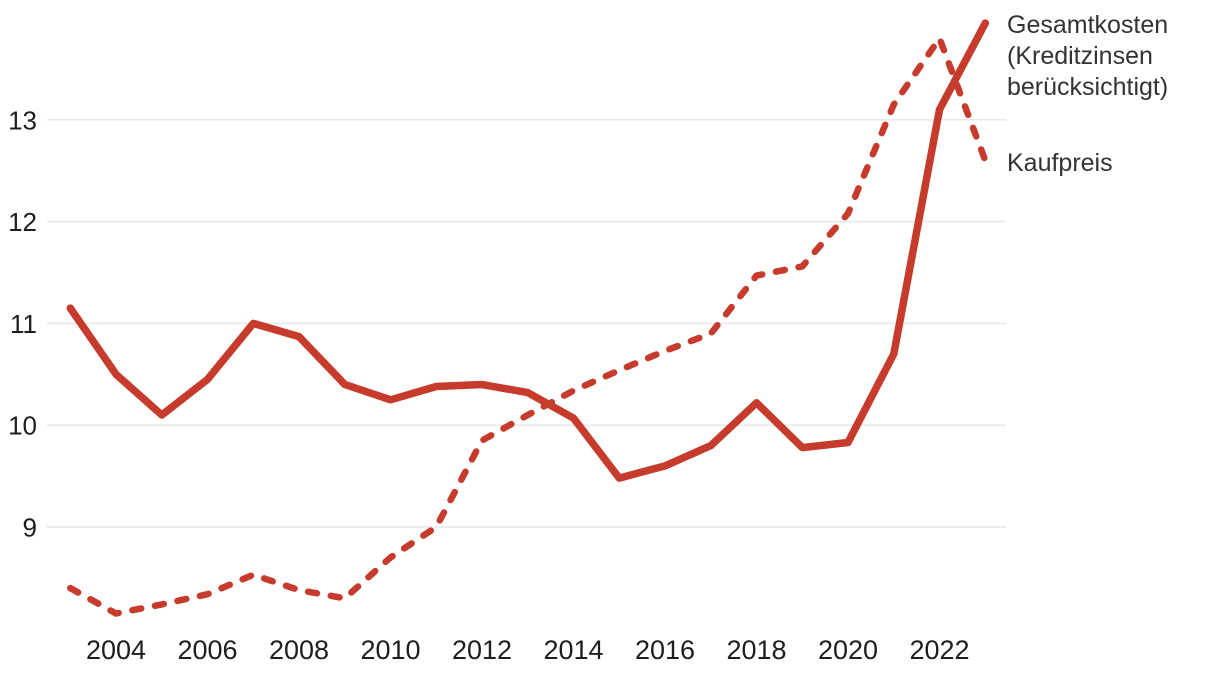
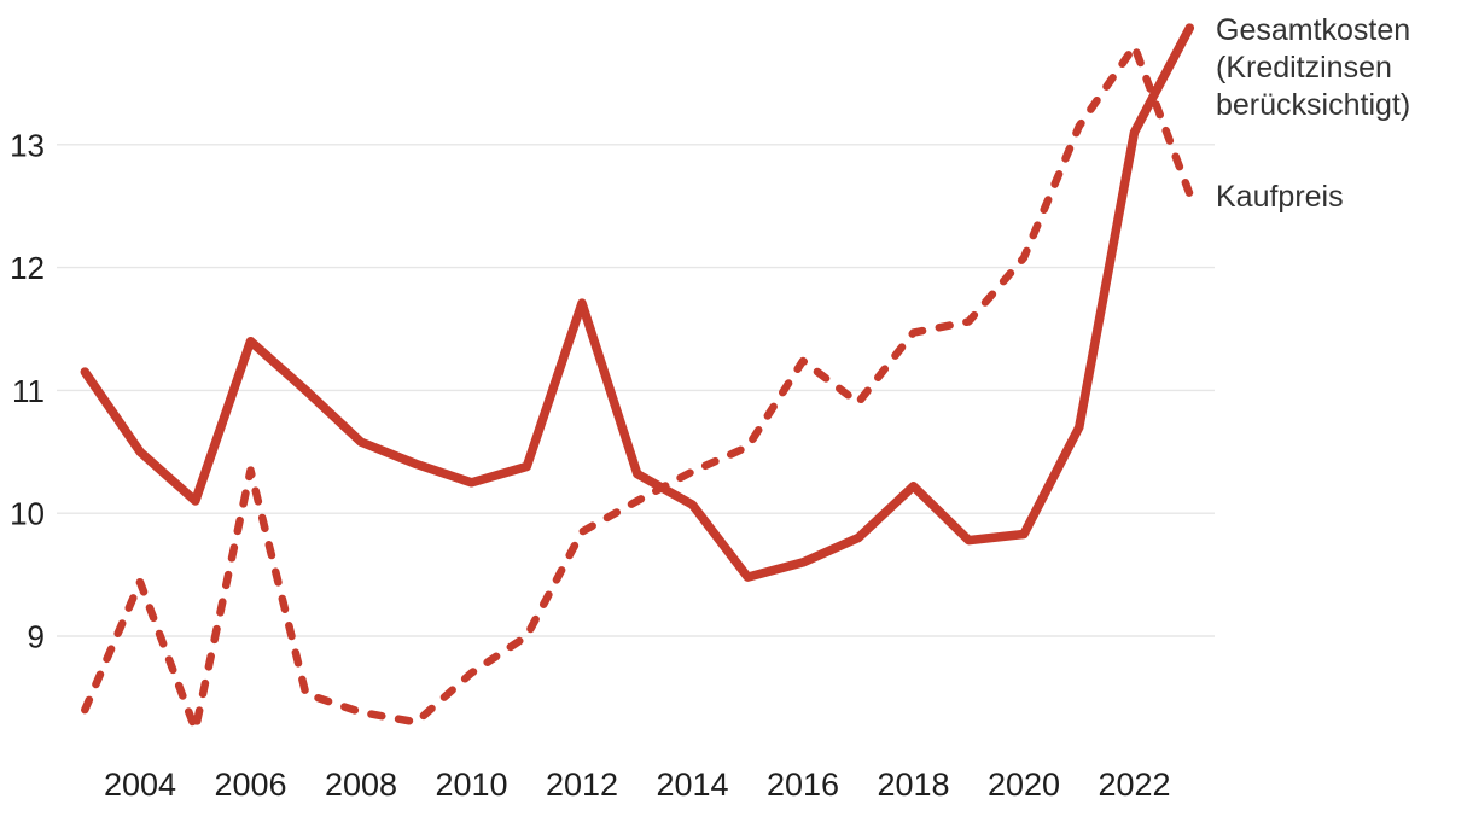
Kaufpreis/2004: 8.15 -> 9.44
Gesamtkosten (Kreditzinsen berücksichtigt)/2006: 10.45 -> 11.40
Kaufpreis/2006: 8.34 -> 10.35
Gesamtkosten (Kreditzinsen berücksichtigt)/2008: 10.87 -> 10.58
Gesamtkosten (Kreditzinsen berücksichtigt)/2012: 10.40 -> 11.71
Kaufpreis/2016: 10.73 -> 11.24
